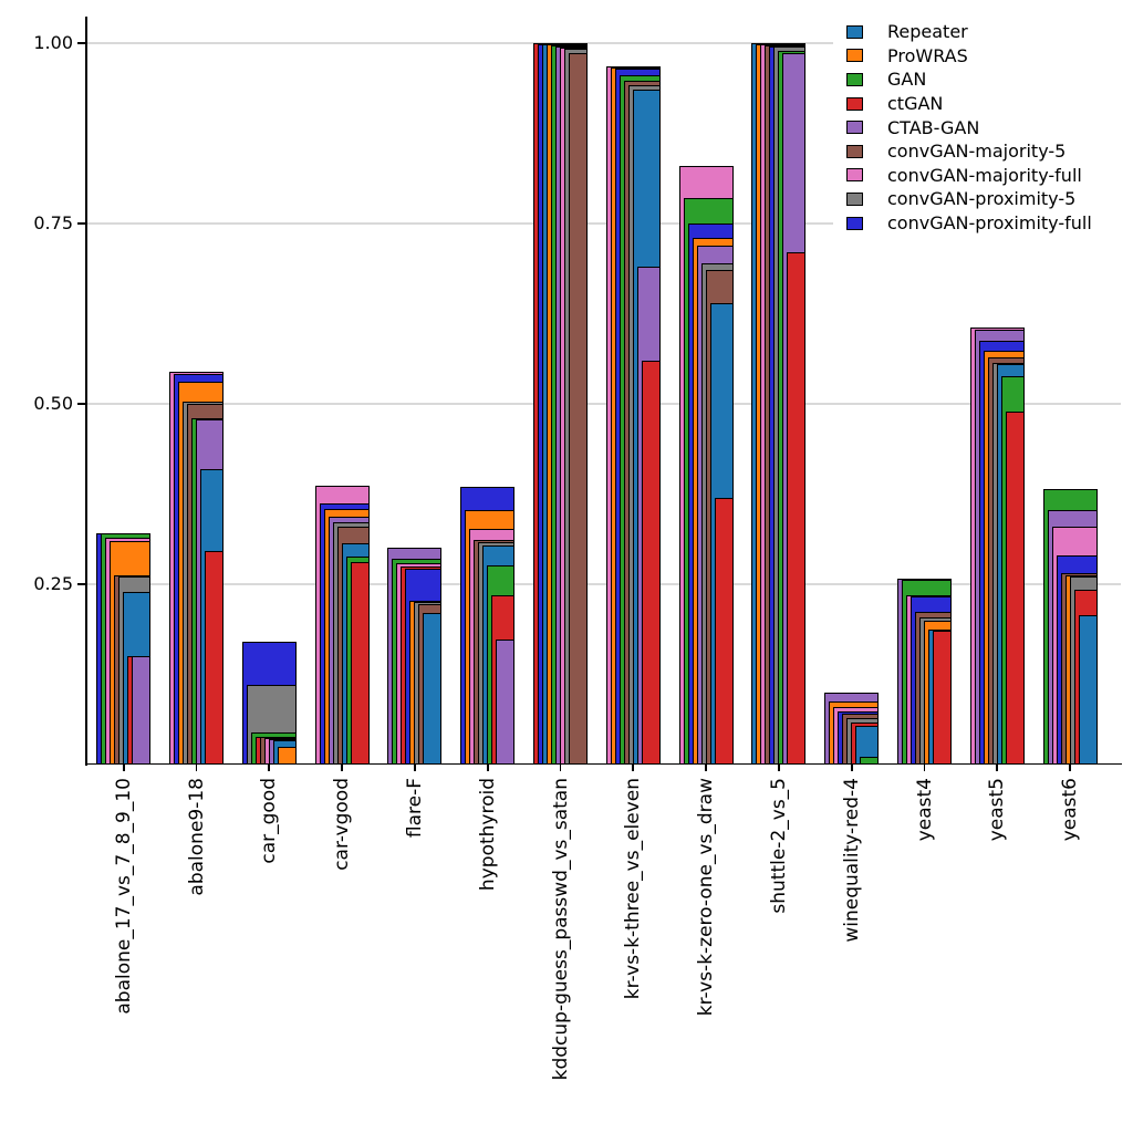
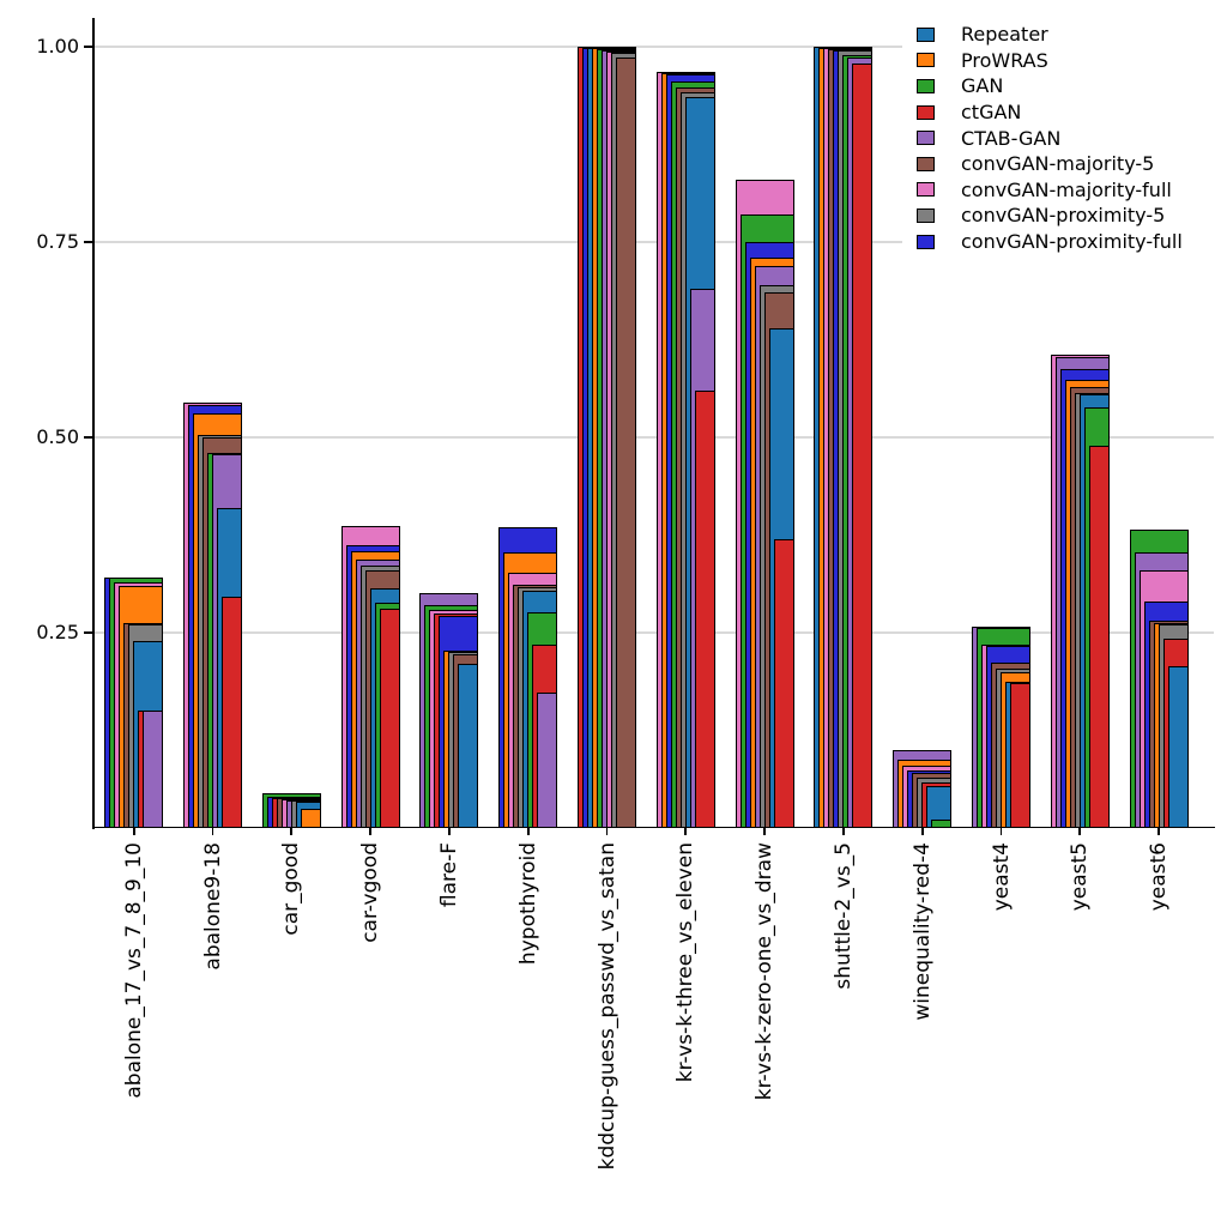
convGAN-proximity-5/car_good: 0.11 -> 0.04
convGAN-proximity-full/car_good: 0.17 -> 0.04
ctGAN/shuttle-2_vs_5: 0.71 -> 0.98
